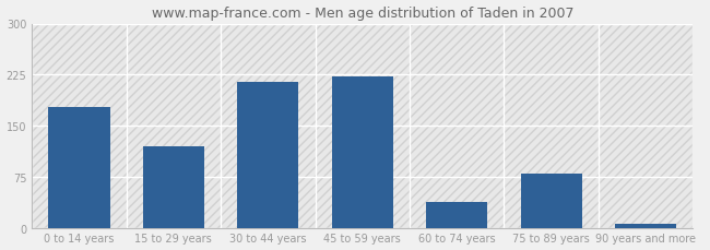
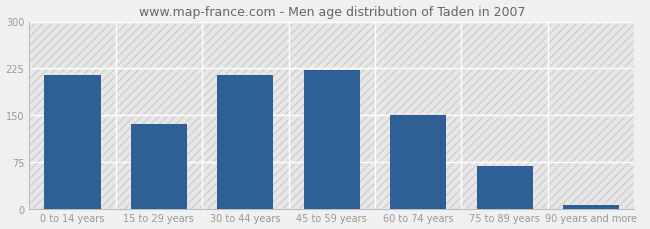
0 to 14 years: 178 -> 215
15 to 29 years: 120 -> 135
60 to 74 years: 38 -> 150
75 to 89 years: 80 -> 68
